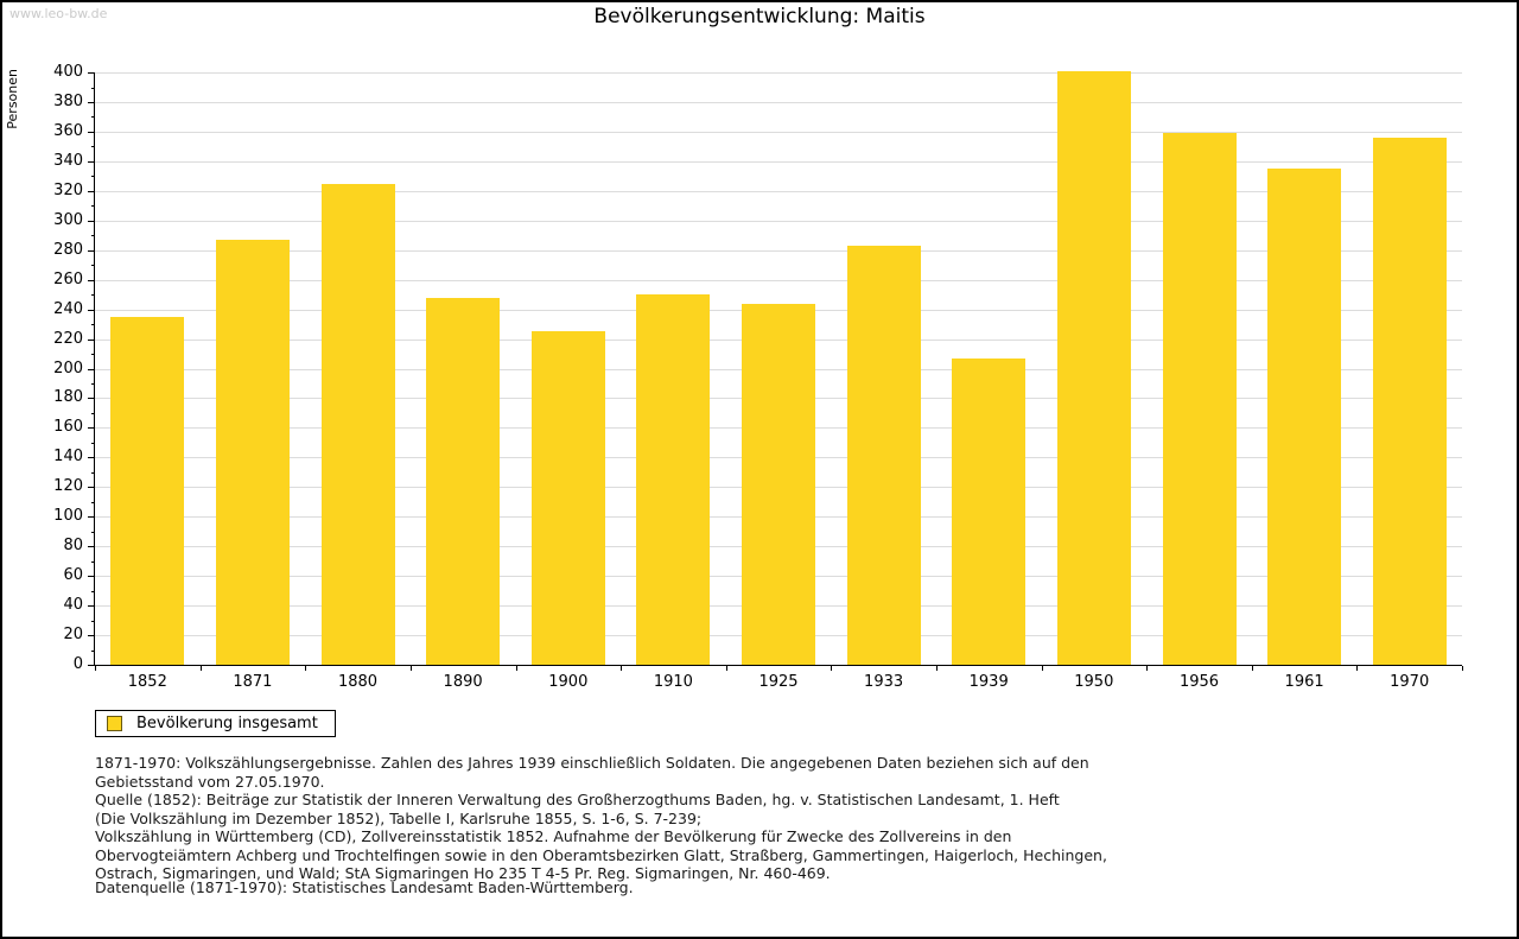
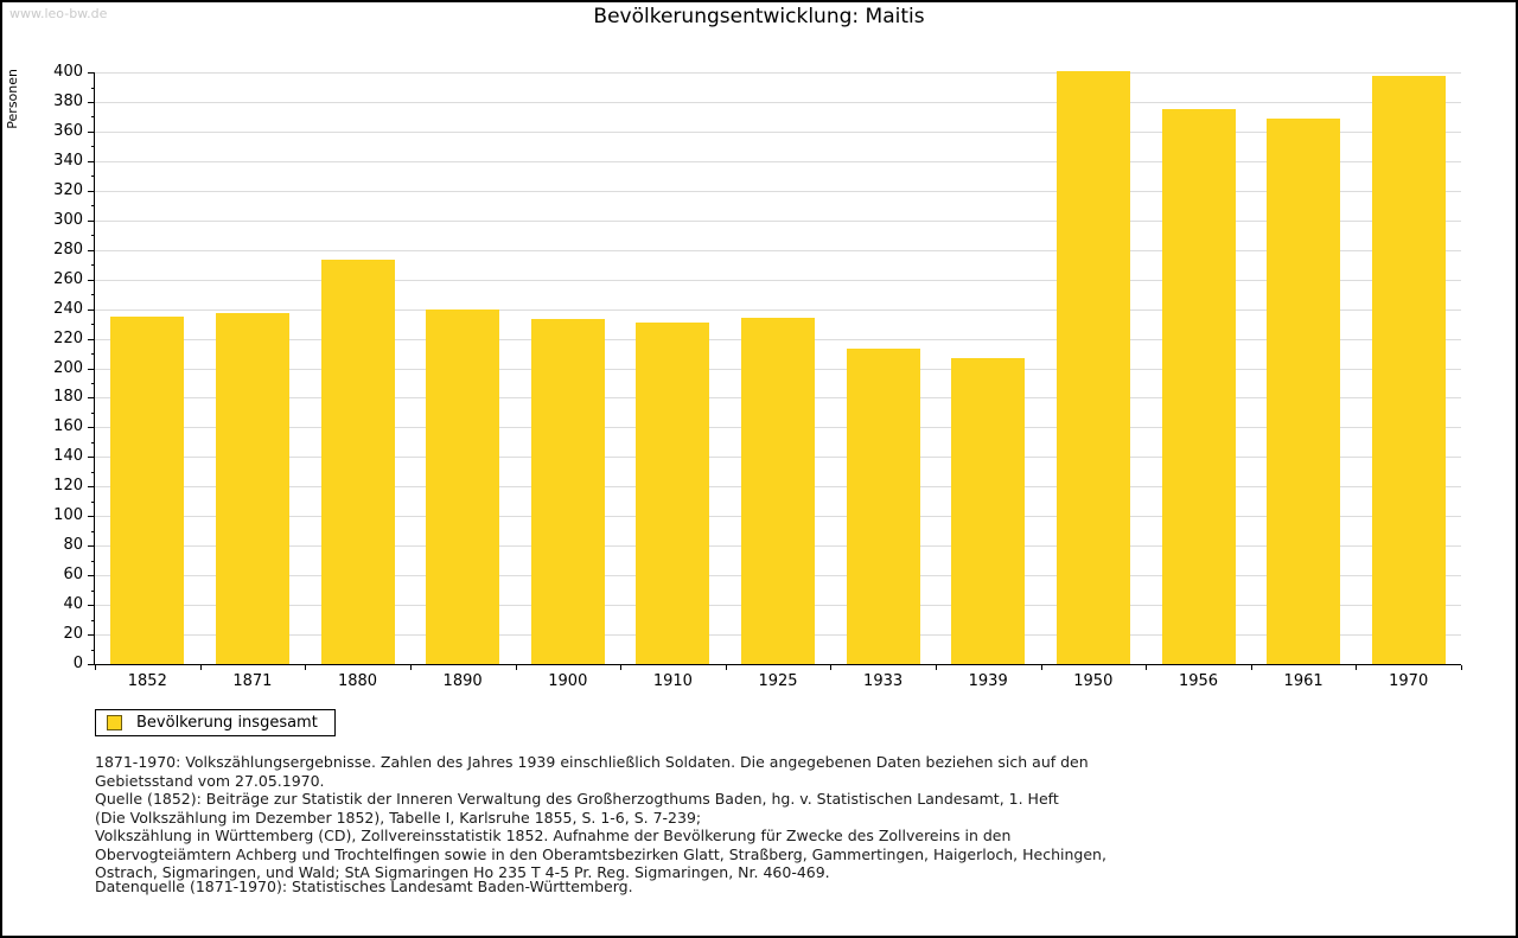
1871: 287 -> 237
1880: 325 -> 273
1890: 248 -> 240
1900: 225 -> 233
1910: 250 -> 231
1925: 244 -> 234
1933: 283 -> 213
1956: 359 -> 375
1961: 335 -> 369
1970: 356 -> 398
